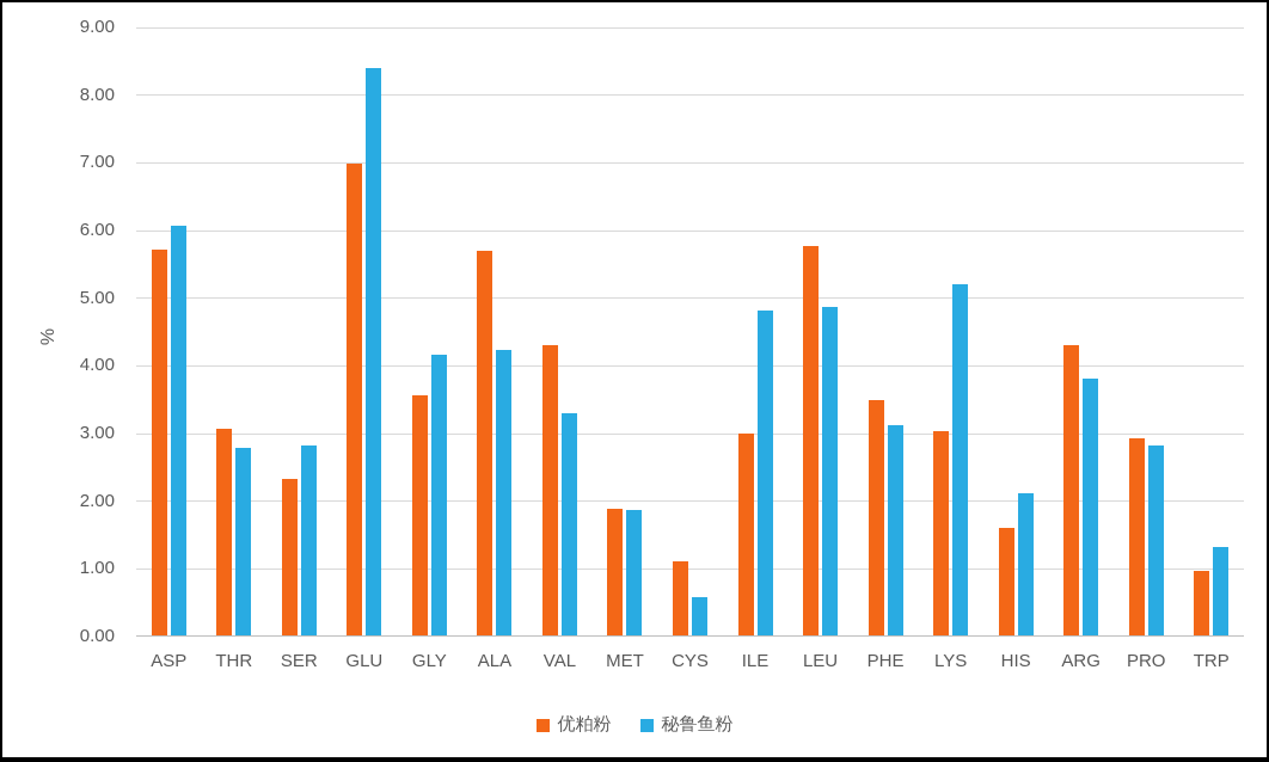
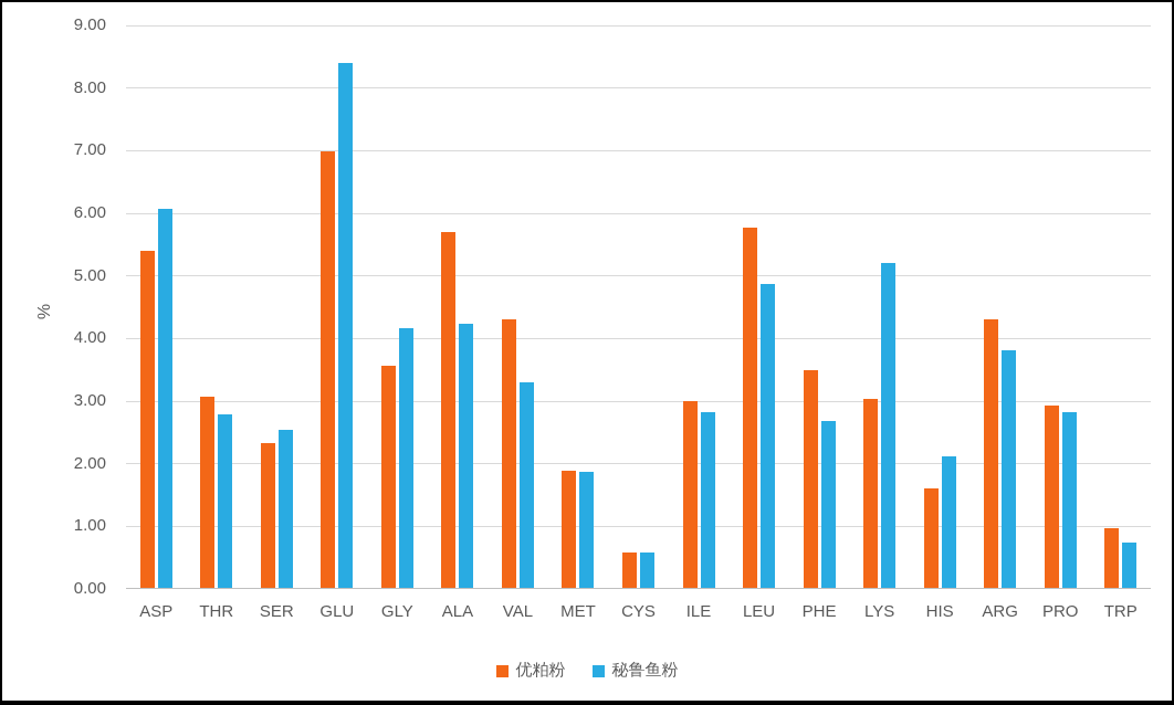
优粕粉/ASP: 5.7 -> 5.4
秘鲁鱼粉/SER: 2.8 -> 2.5
优粕粉/CYS: 1.1 -> 0.6
秘鲁鱼粉/ILE: 4.8 -> 2.8
秘鲁鱼粉/PHE: 3.1 -> 2.7
秘鲁鱼粉/TRP: 1.3 -> 0.7
